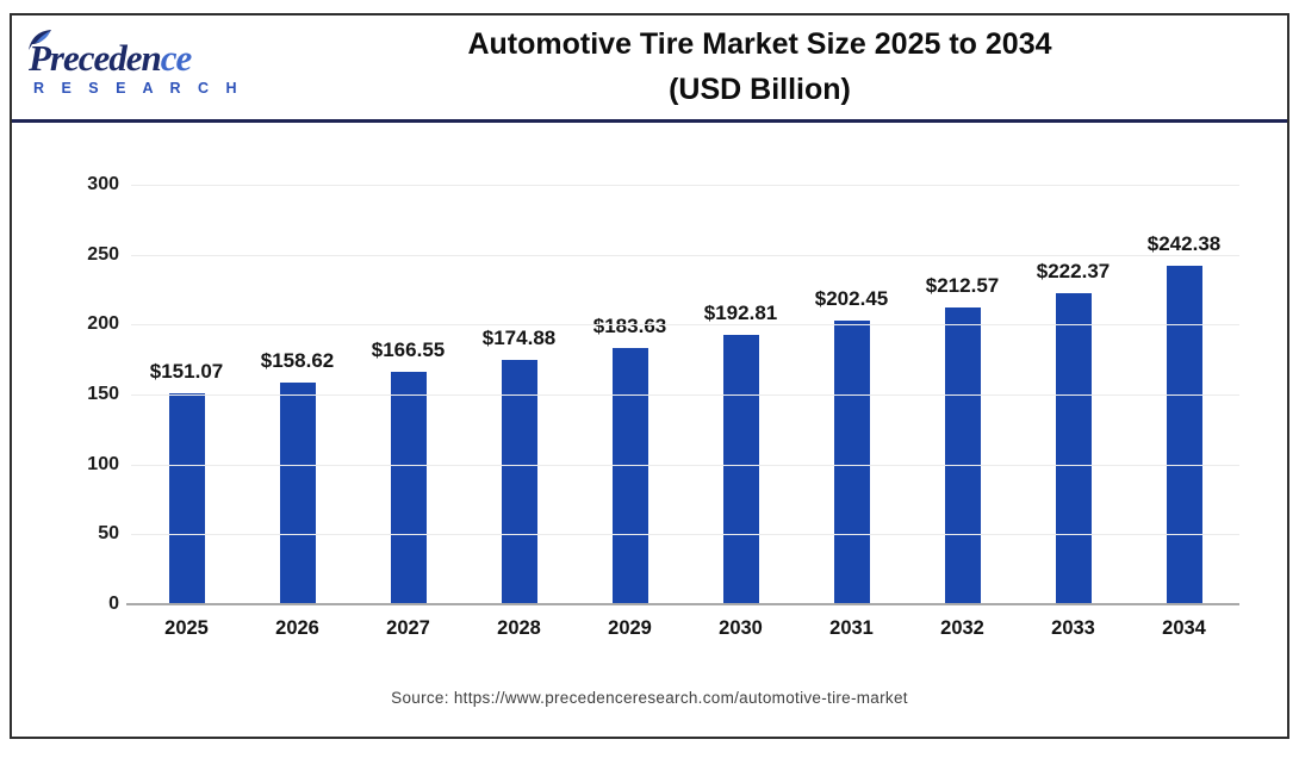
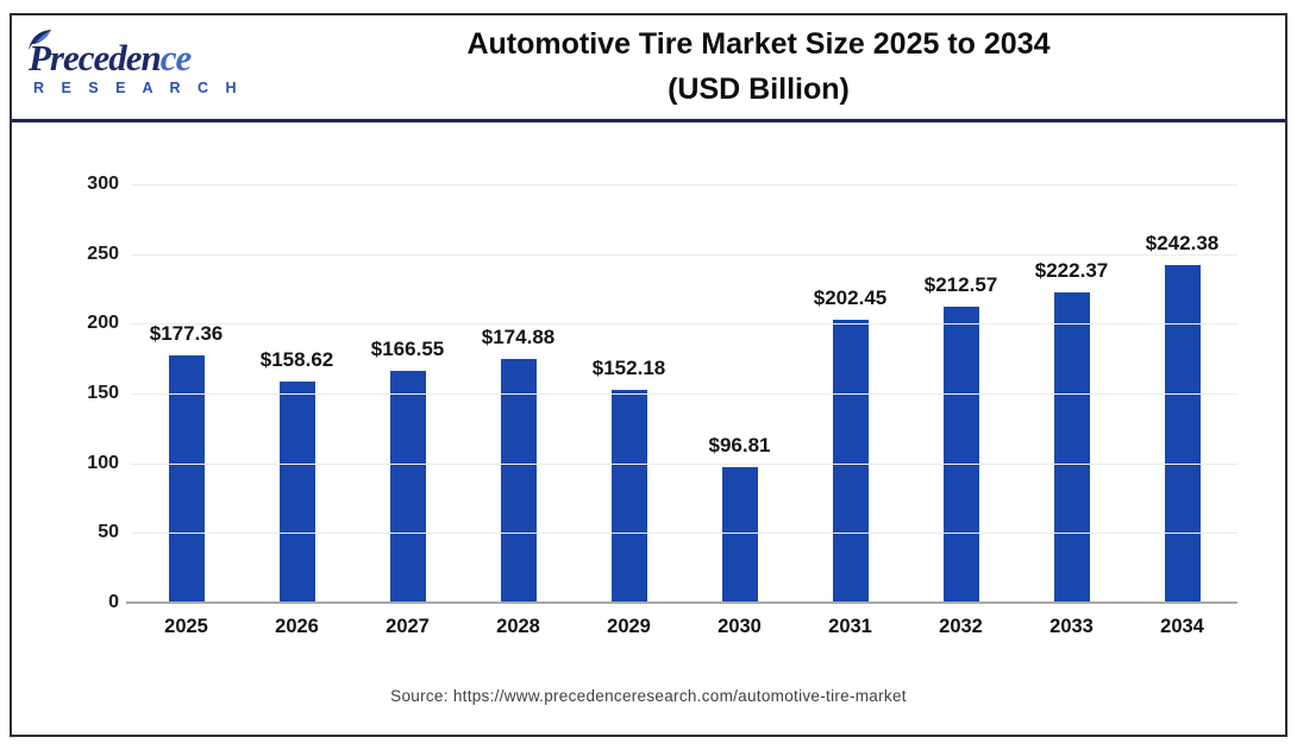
2025: $151.07 -> $177.36
2029: $183.63 -> $152.18
2030: $192.81 -> $96.81
